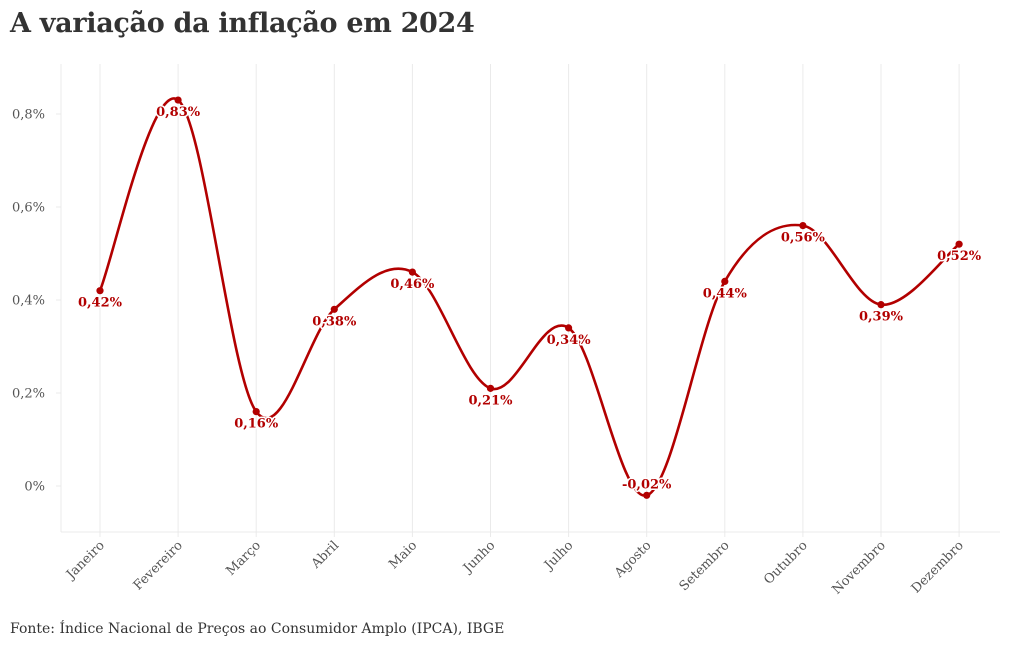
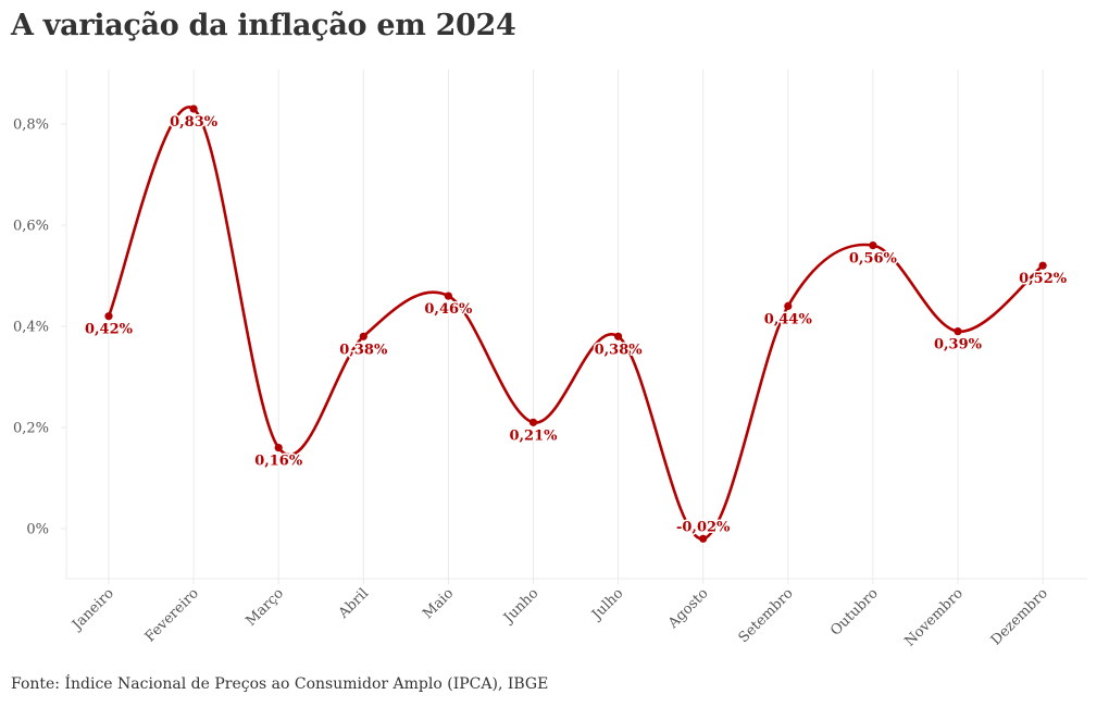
Julho: 0,34% -> 0,38%
